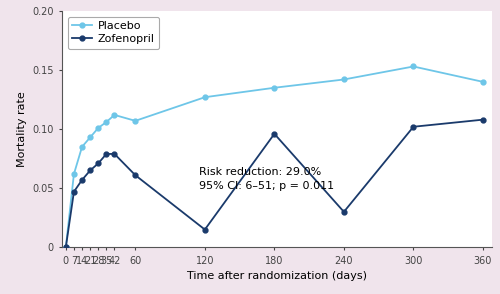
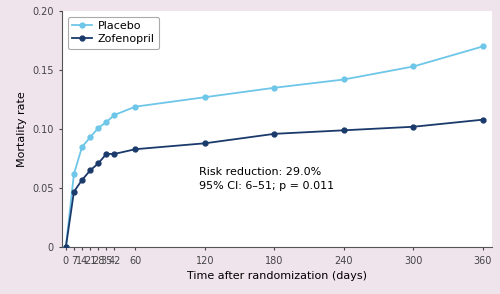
Placebo/60: 0.107 -> 0.119
Zofenopril/60: 0.061 -> 0.083
Zofenopril/120: 0.015 -> 0.088
Zofenopril/240: 0.030 -> 0.099
Placebo/360: 0.140 -> 0.170
